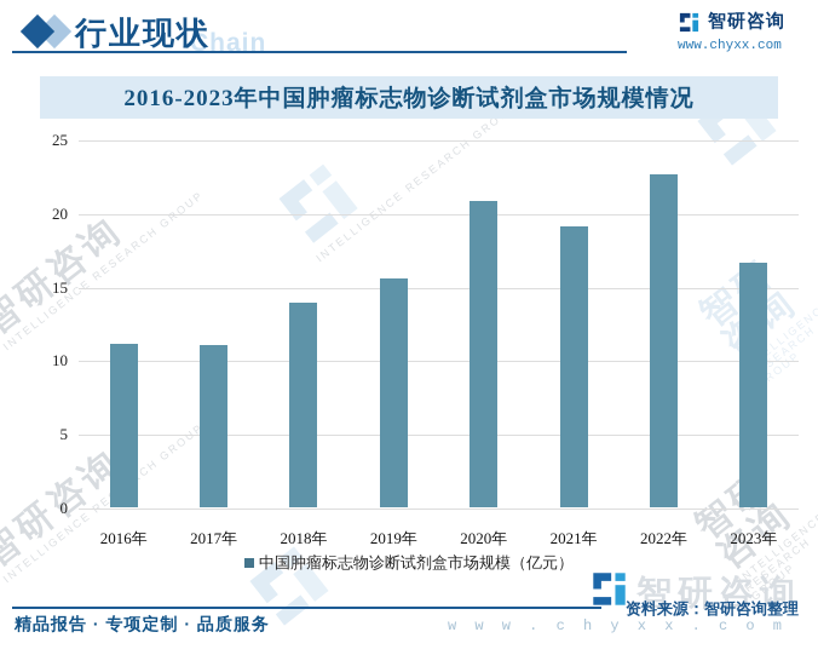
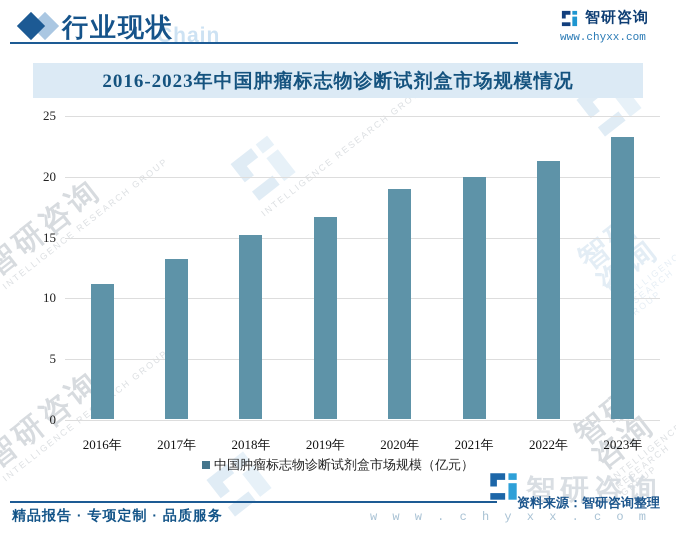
2017年: 11.1 -> 13.2
2018年: 14.0 -> 15.2
2019年: 15.6 -> 16.7
2020年: 20.9 -> 19.0
2021年: 19.2 -> 20.0
2022年: 22.7 -> 21.3
2023年: 16.7 -> 23.3
